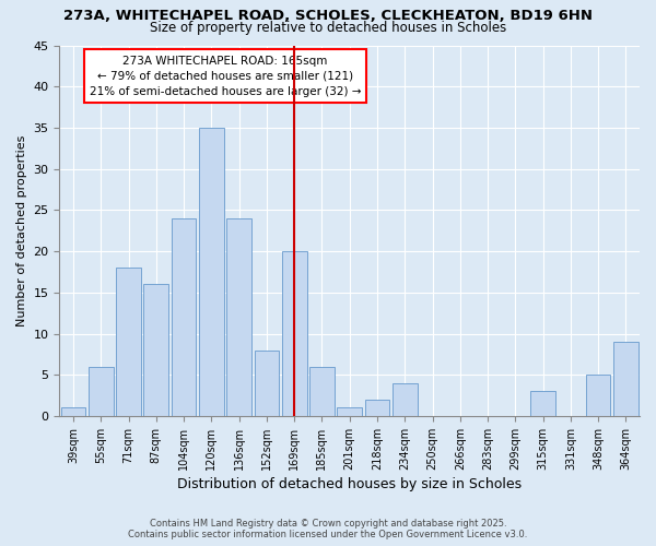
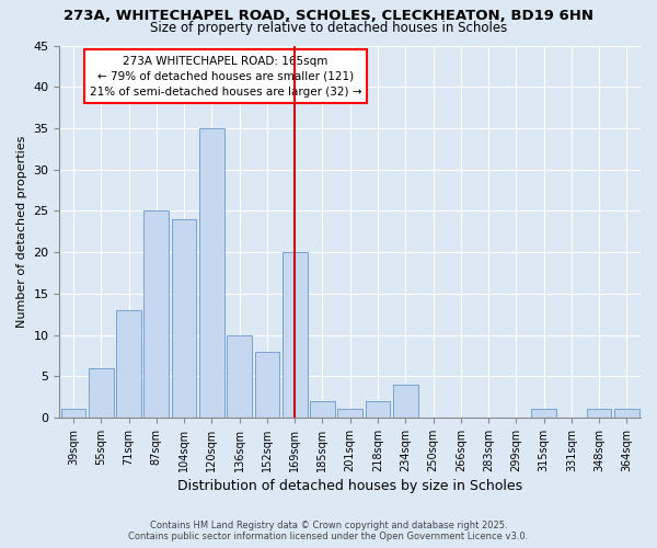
71sqm: 18 -> 13
87sqm: 16 -> 25
136sqm: 24 -> 10
185sqm: 6 -> 2
315sqm: 3 -> 1
348sqm: 5 -> 1
364sqm: 9 -> 1
